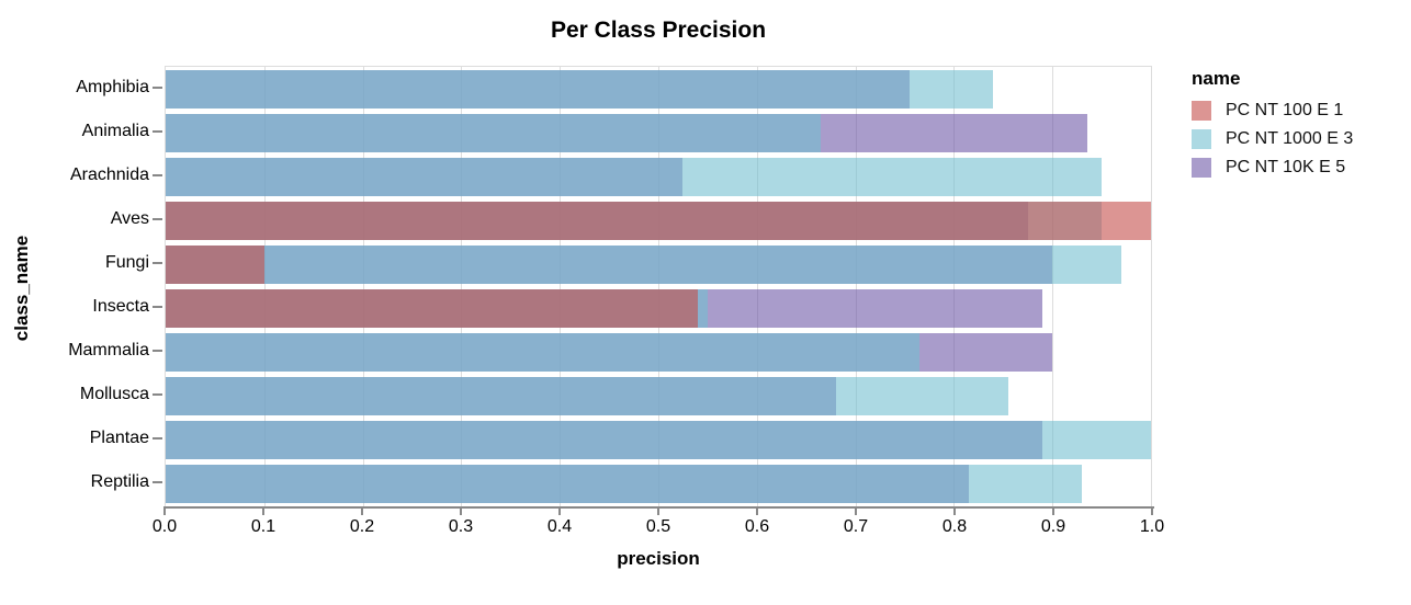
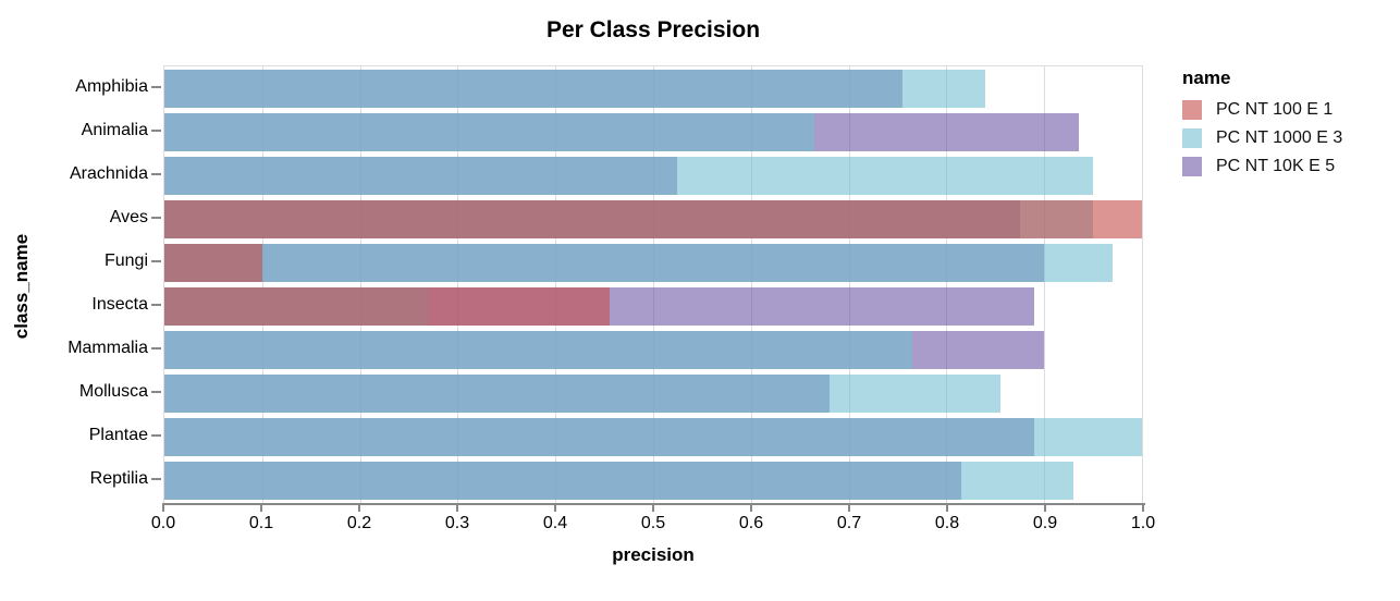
PC NT 100 E 1/Insecta: 0.54 -> 0.46
PC NT 1000 E 3/Insecta: 0.55 -> 0.27
